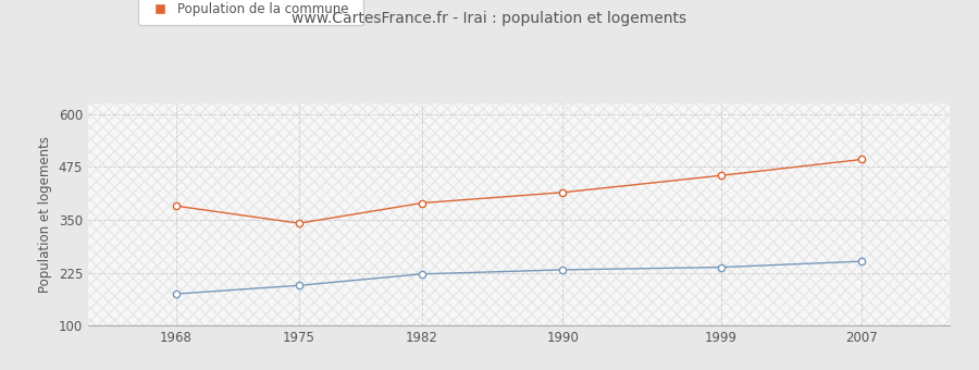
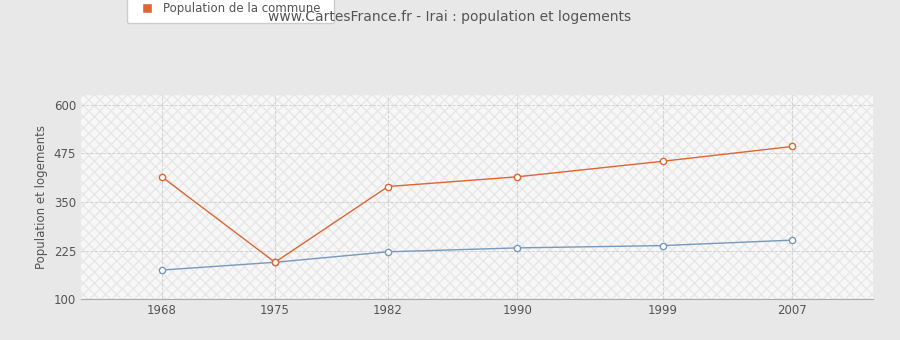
Population de la commune/1968: 383 -> 415
Population de la commune/1975: 342 -> 195
